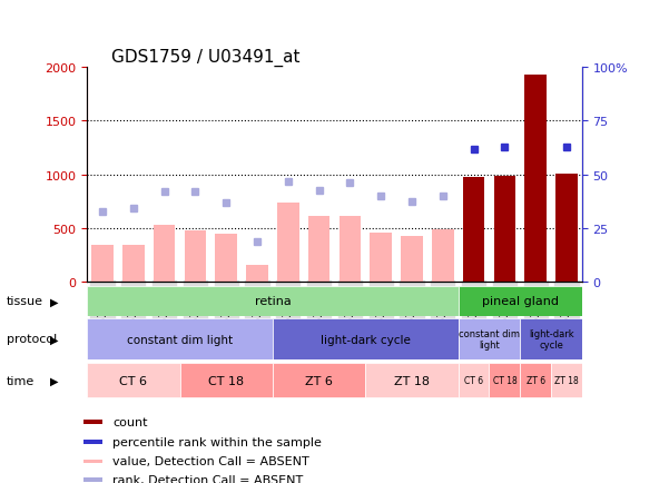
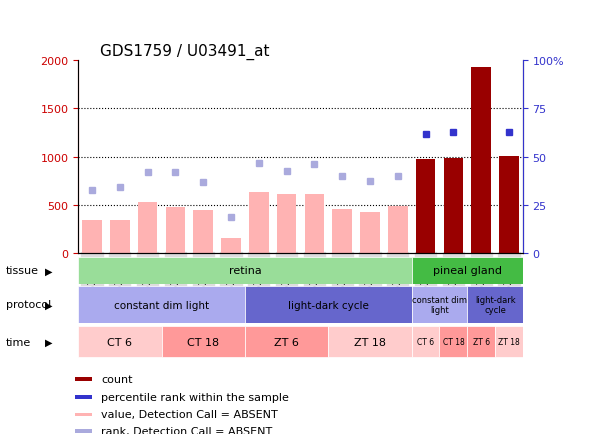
GSM53325: 740 -> 640
